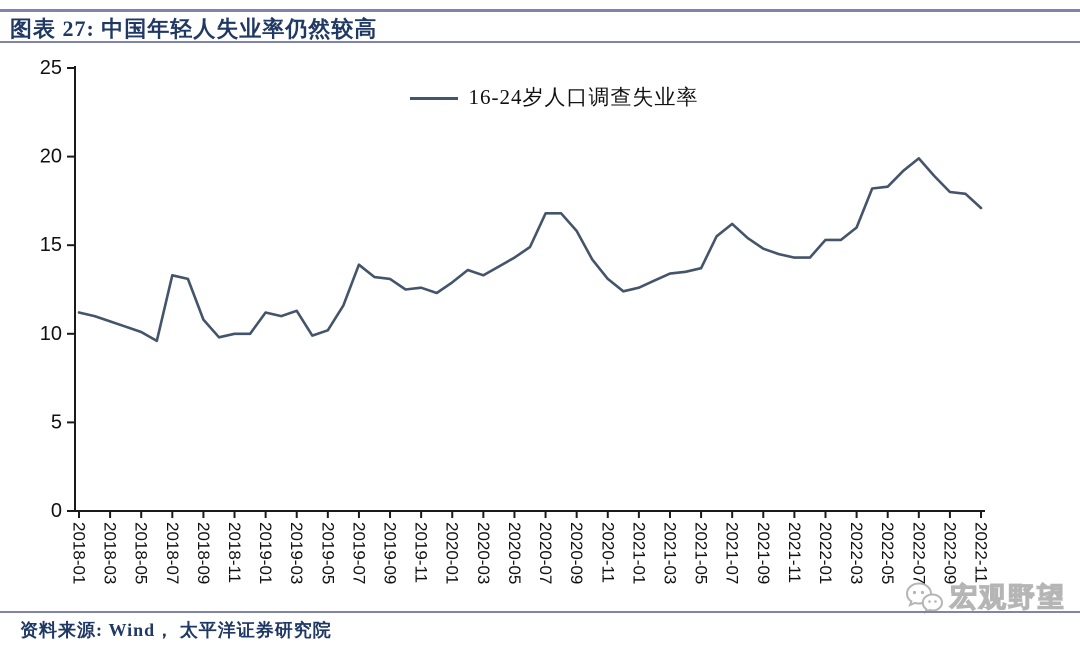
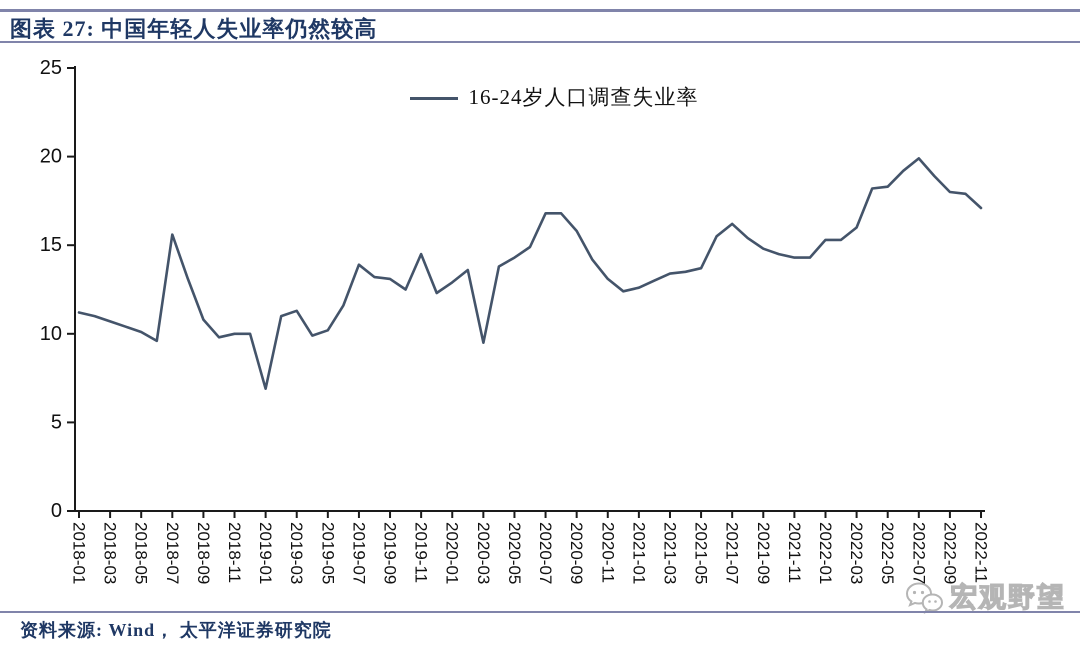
2018-07: 13.3 -> 15.6
2019-01: 11.2 -> 6.9
2019-11: 12.6 -> 14.5
2020-03: 13.3 -> 9.5
